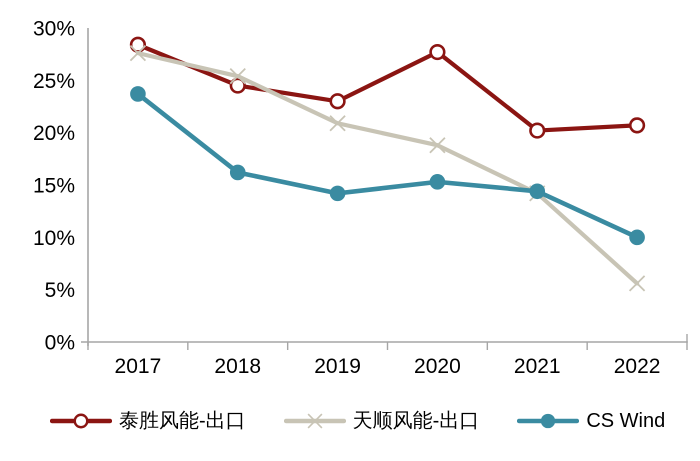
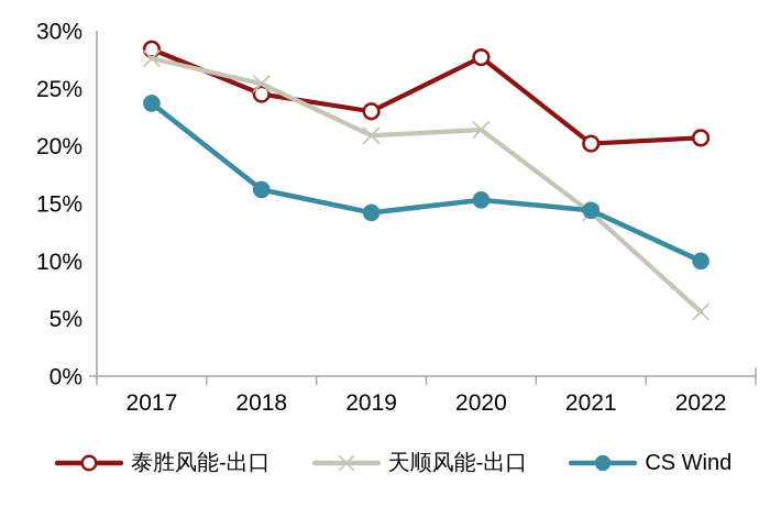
天顺风能-出口/2020: 18.8% -> 21.4%
